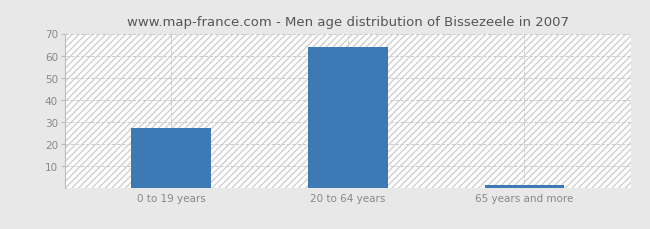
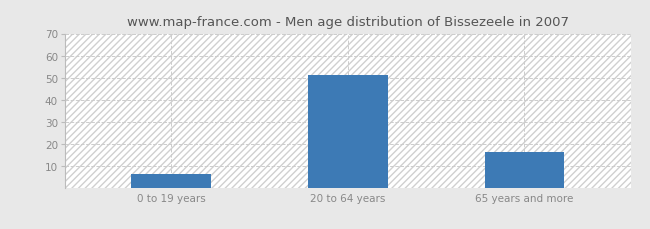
0 to 19 years: 27 -> 6
20 to 64 years: 64 -> 51
65 years and more: 1 -> 16
